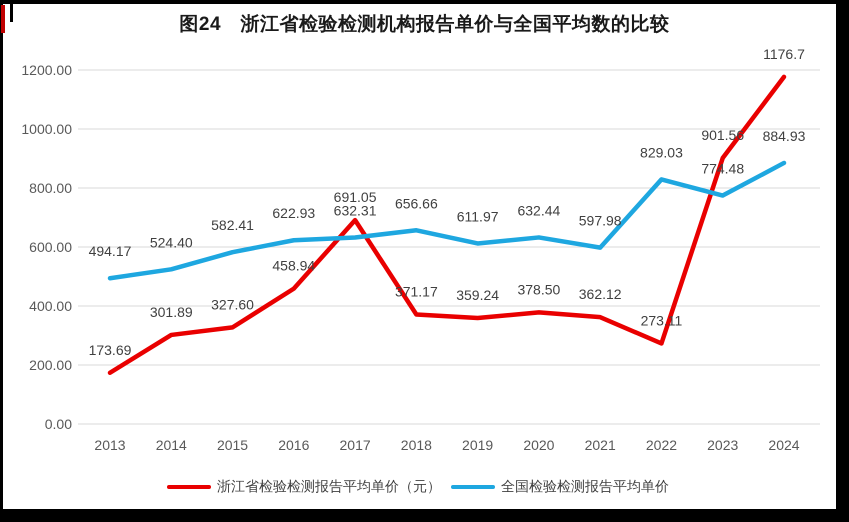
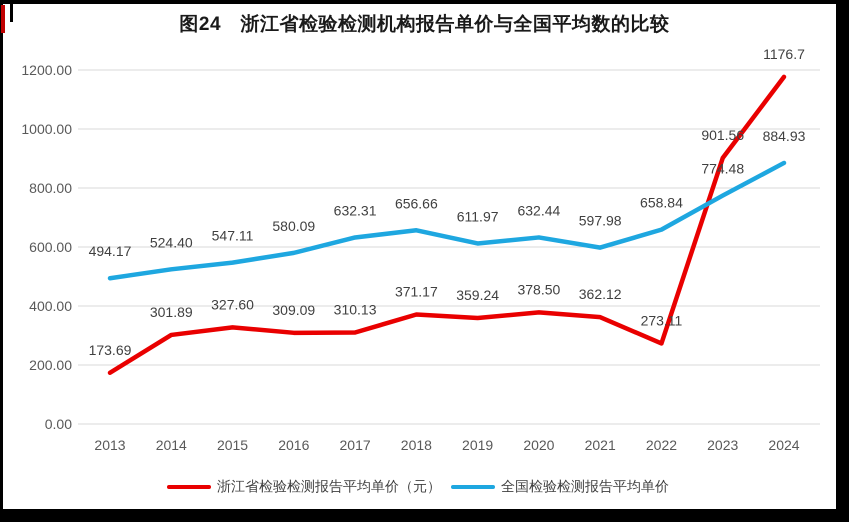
全国检验检测报告平均单价/2015: 582.41 -> 547.11
浙江省检验检测报告平均单价（元）/2016: 458.94 -> 309.09
全国检验检测报告平均单价/2016: 622.93 -> 580.09
浙江省检验检测报告平均单价（元）/2017: 691.05 -> 310.13
全国检验检测报告平均单价/2022: 829.03 -> 658.84
